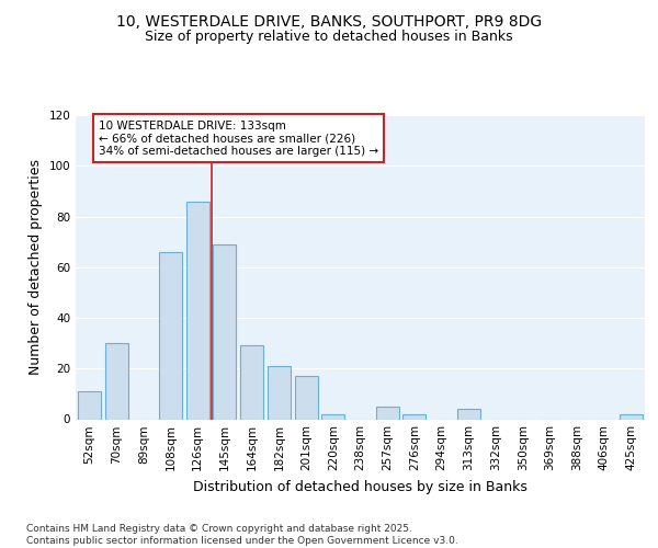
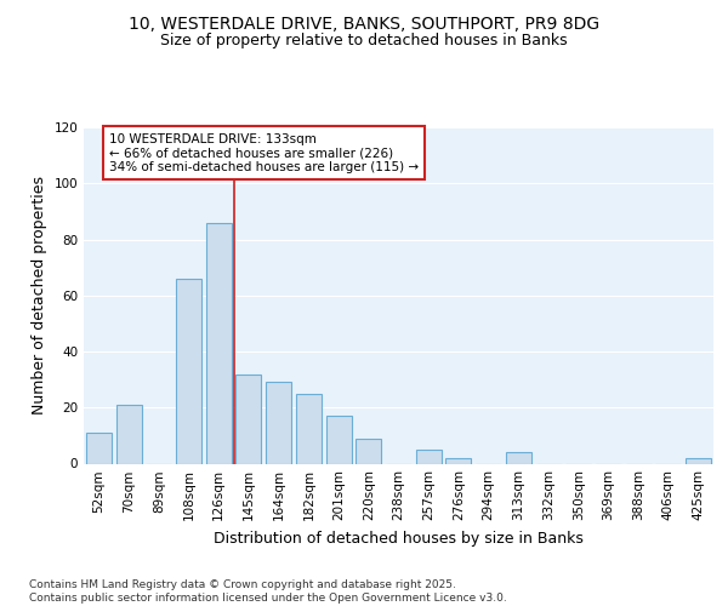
70sqm: 30 -> 21
145sqm: 69 -> 32
182sqm: 21 -> 25
220sqm: 2 -> 9
